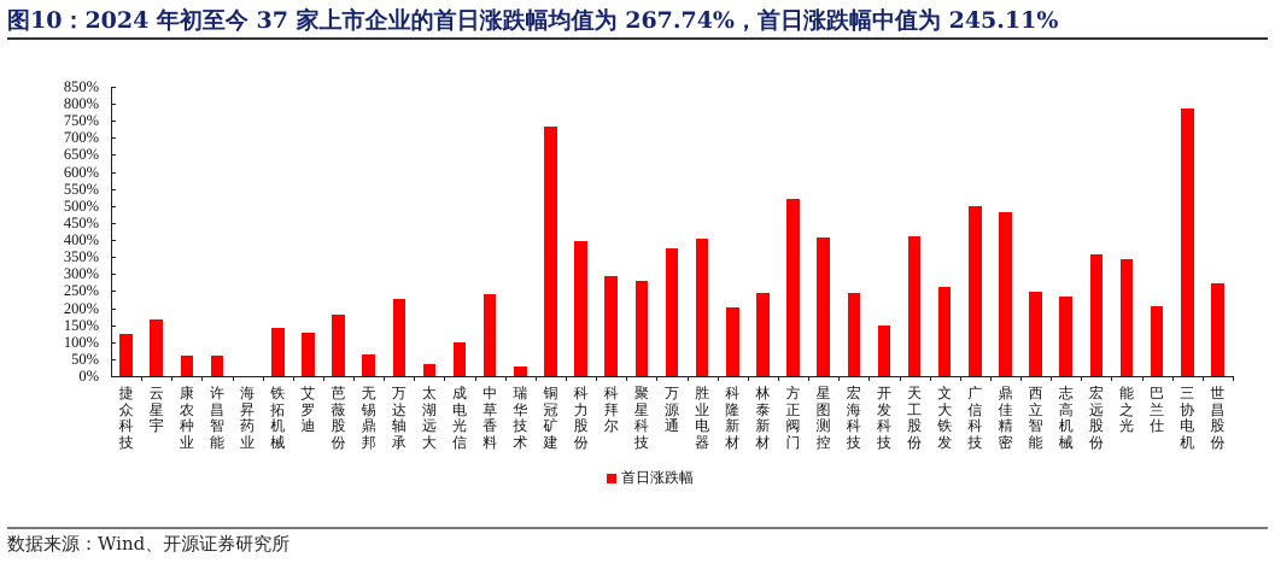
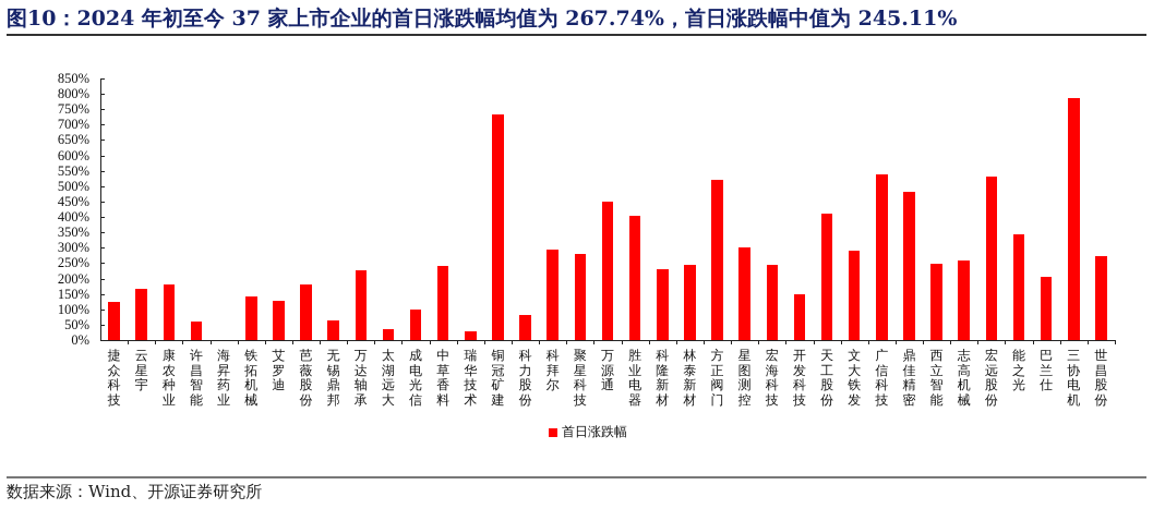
康农种业: 60% -> 180%
科力股份: 400% -> 80%
万源通: 380% -> 450%
科隆新材: 200% -> 230%
星图测控: 410% -> 300%
文大铁发: 260% -> 290%
广信科技: 500% -> 540%
志高机械: 230% -> 260%
宏远股份: 360% -> 530%
